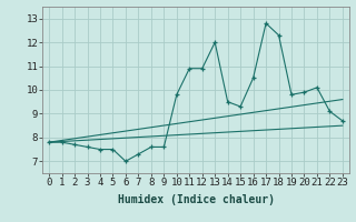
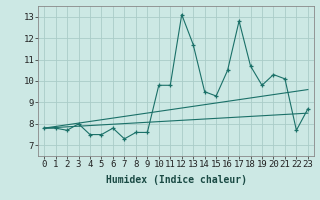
3: 7.6 -> 8.0
6: 7.0 -> 7.8
11: 10.9 -> 9.8
12: 10.9 -> 13.1
13: 12.0 -> 11.7
18: 12.3 -> 10.7
20: 9.9 -> 10.3
22: 9.1 -> 7.7
